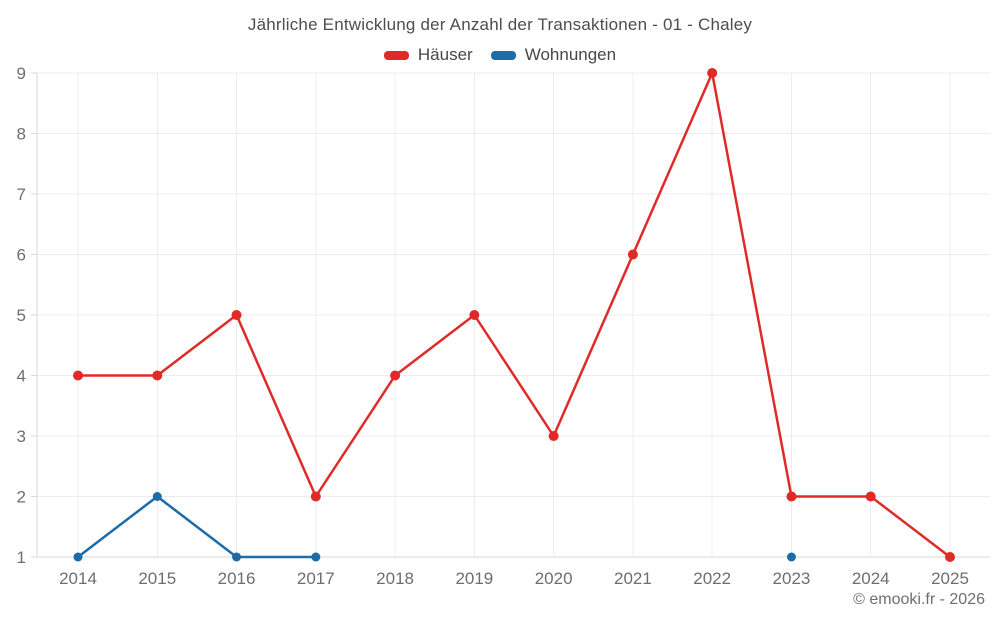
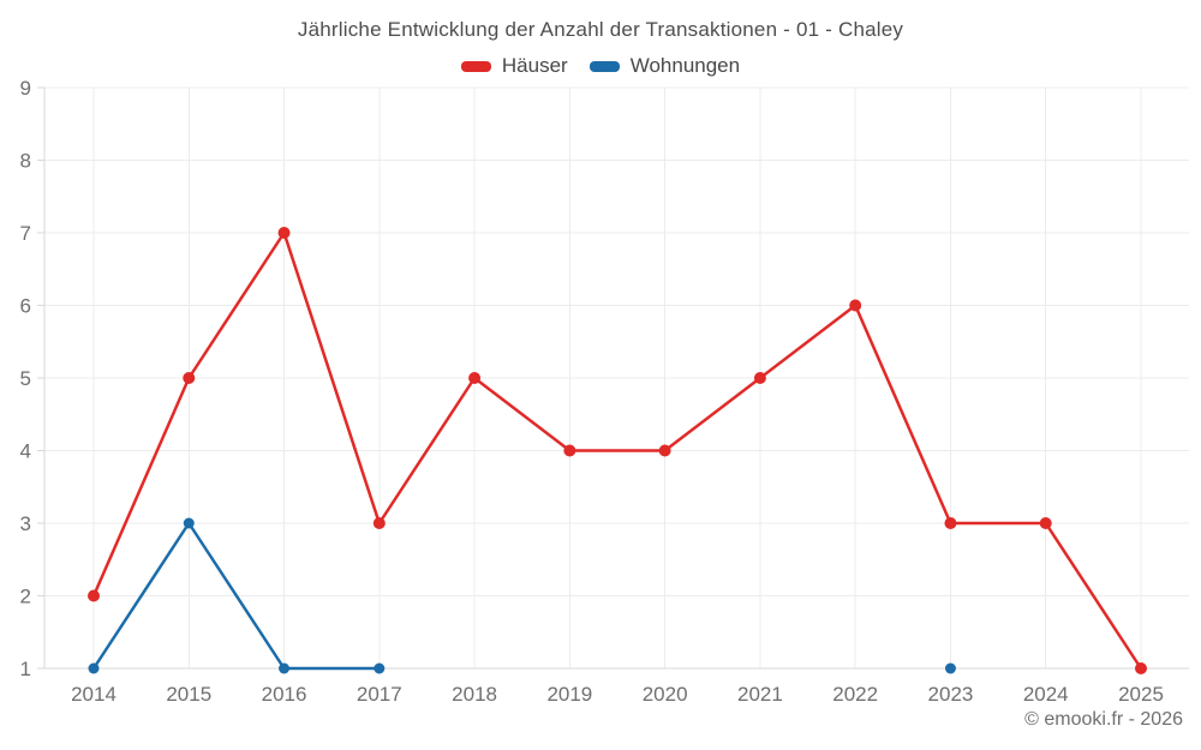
Häuser/2014: 4 -> 2
Häuser/2015: 4 -> 5
Wohnungen/2015: 2 -> 3
Häuser/2016: 5 -> 7
Häuser/2017: 2 -> 3
Häuser/2018: 4 -> 5
Häuser/2019: 5 -> 4
Häuser/2020: 3 -> 4
Häuser/2021: 6 -> 5
Häuser/2022: 9 -> 6
Häuser/2023: 2 -> 3
Häuser/2024: 2 -> 3
